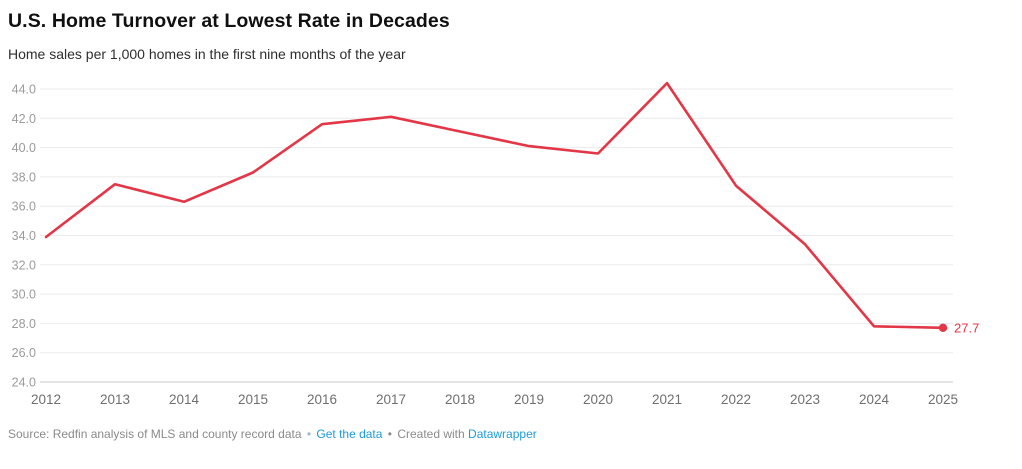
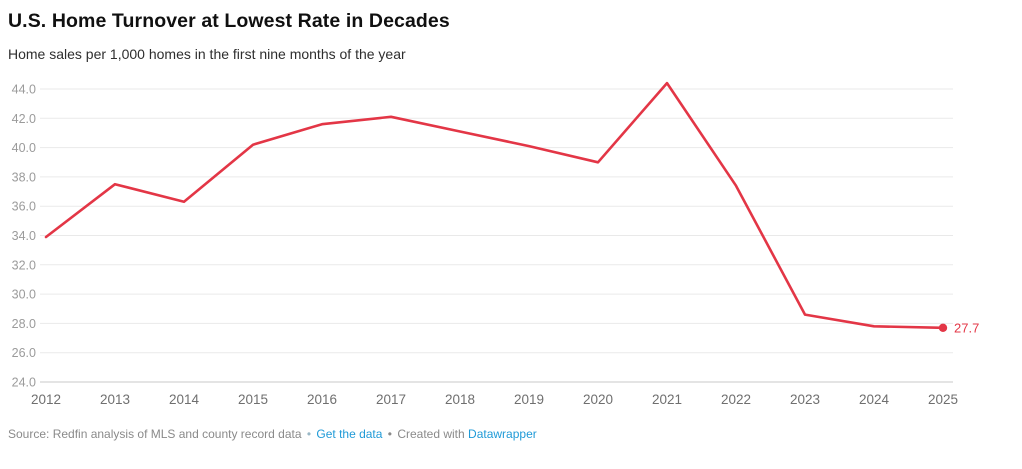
2015: 38.3 -> 40.2
2020: 39.6 -> 39.0
2023: 33.4 -> 28.6
